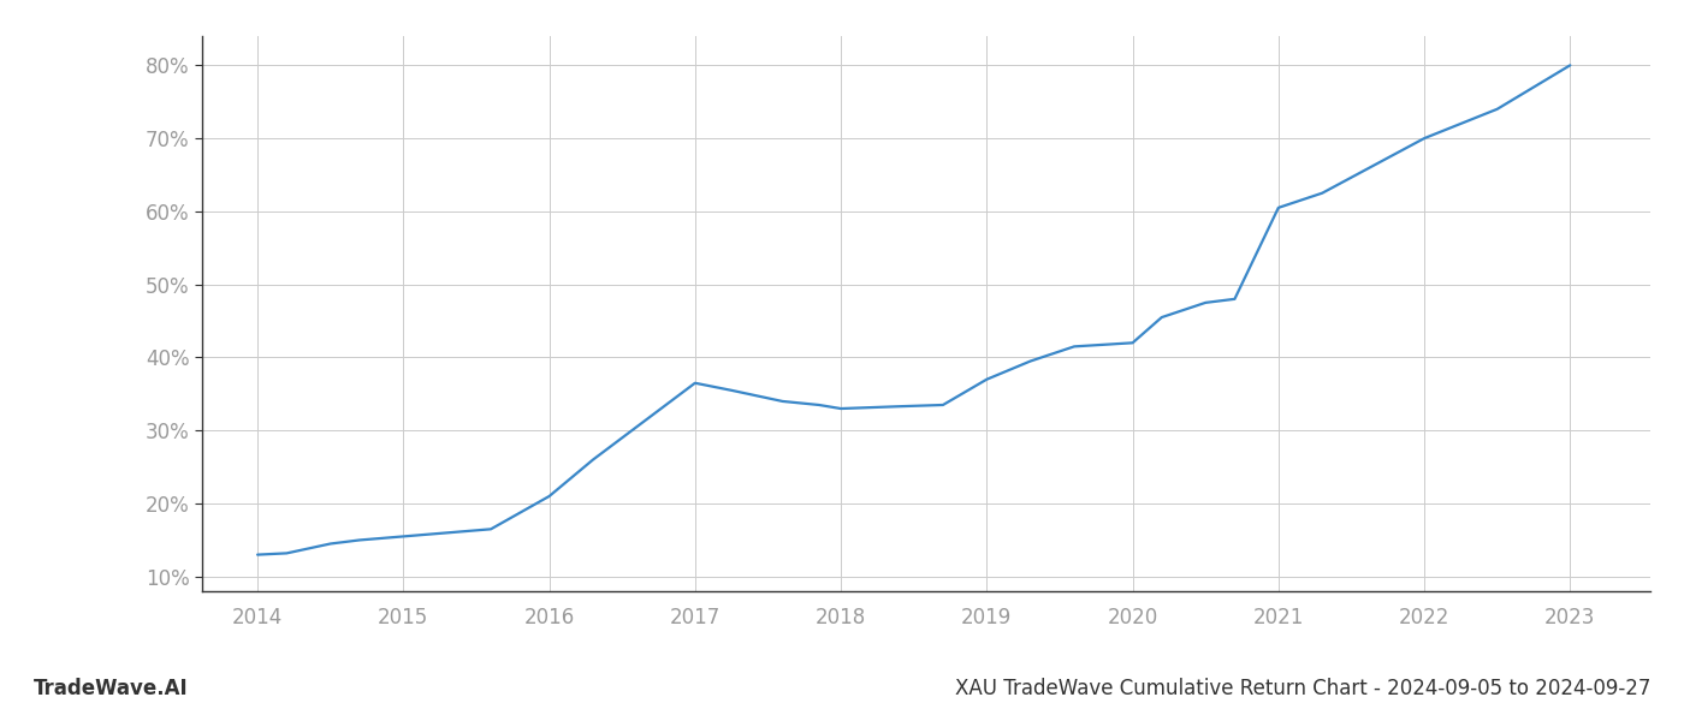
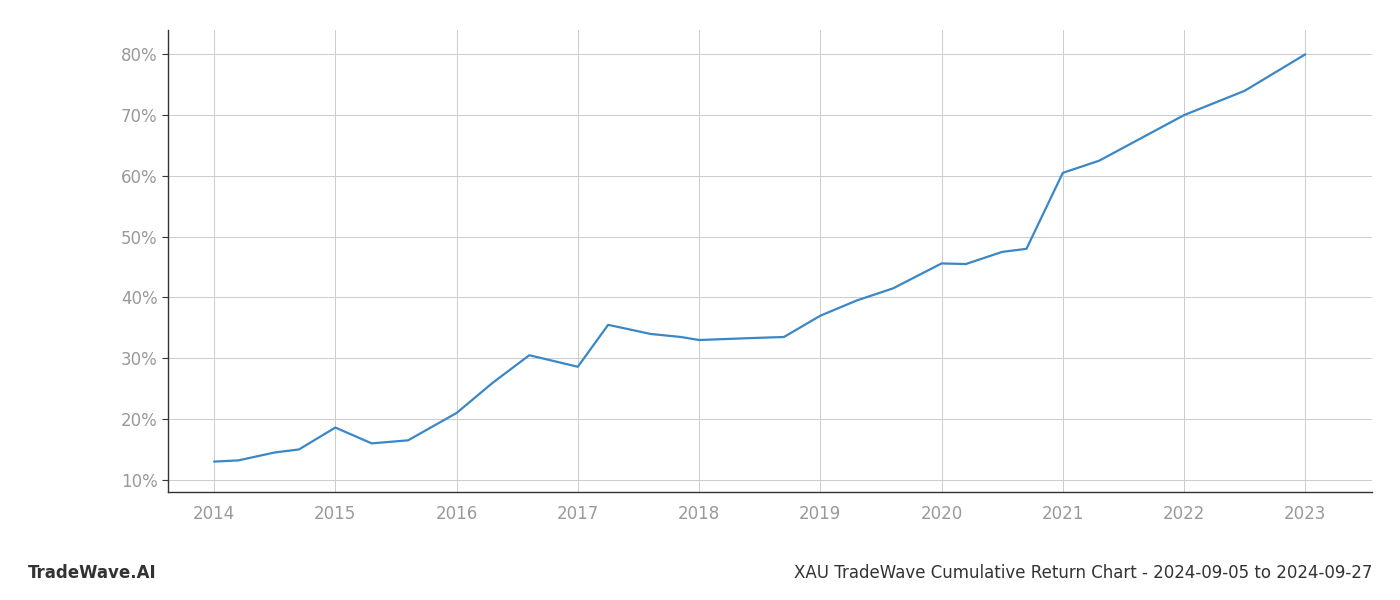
2015: 15.5% -> 18.6%
2017: 36.5% -> 28.6%
2020: 42.0% -> 45.6%
